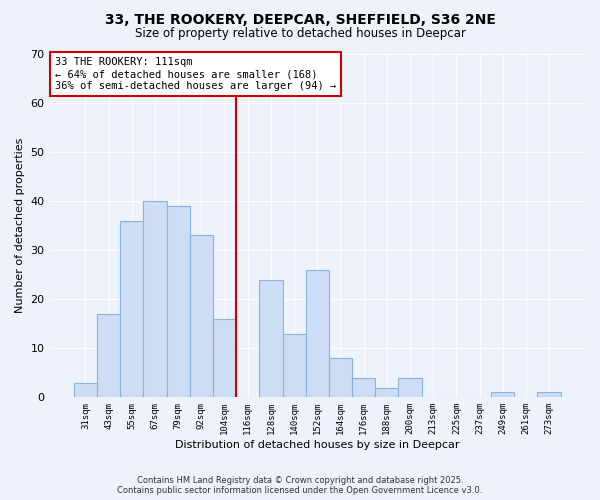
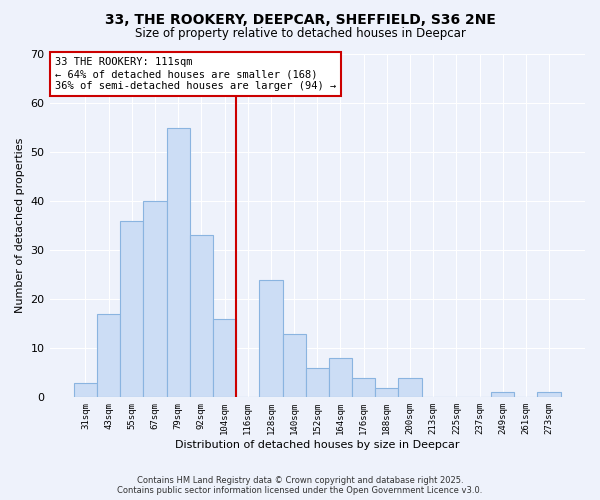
79sqm: 39 -> 55
152sqm: 26 -> 6
